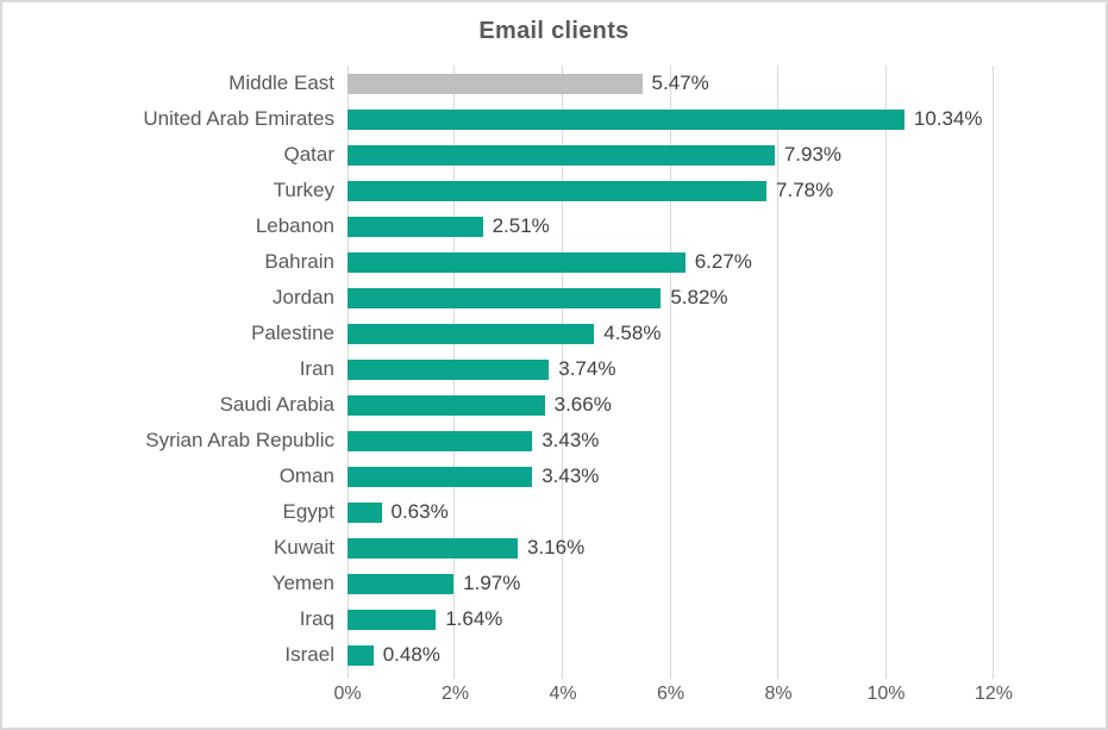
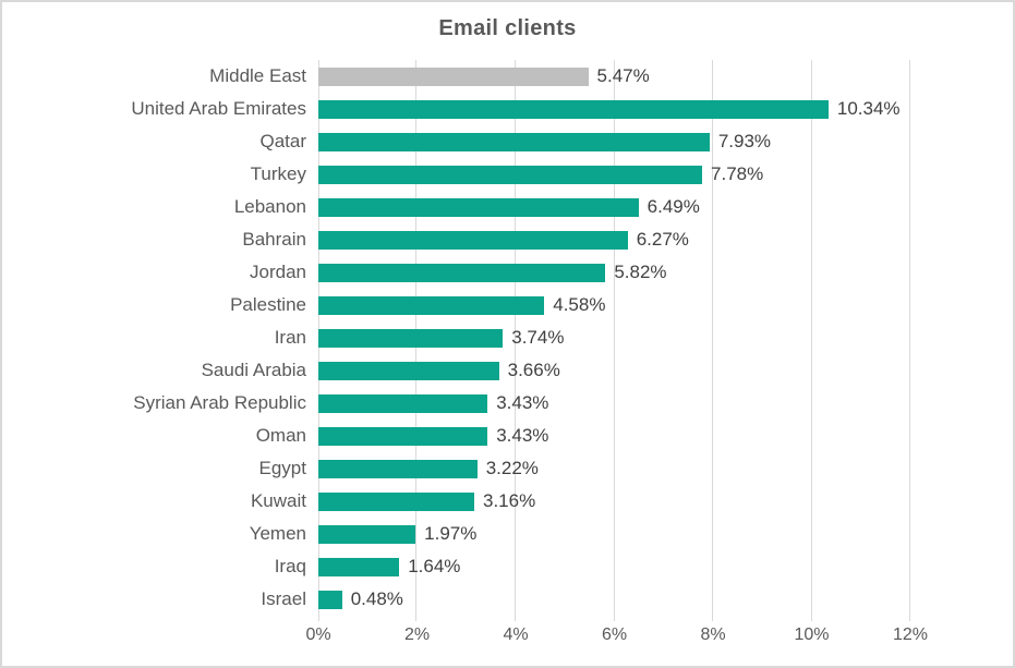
Lebanon: 2.51% -> 6.49%
Egypt: 0.63% -> 3.22%
